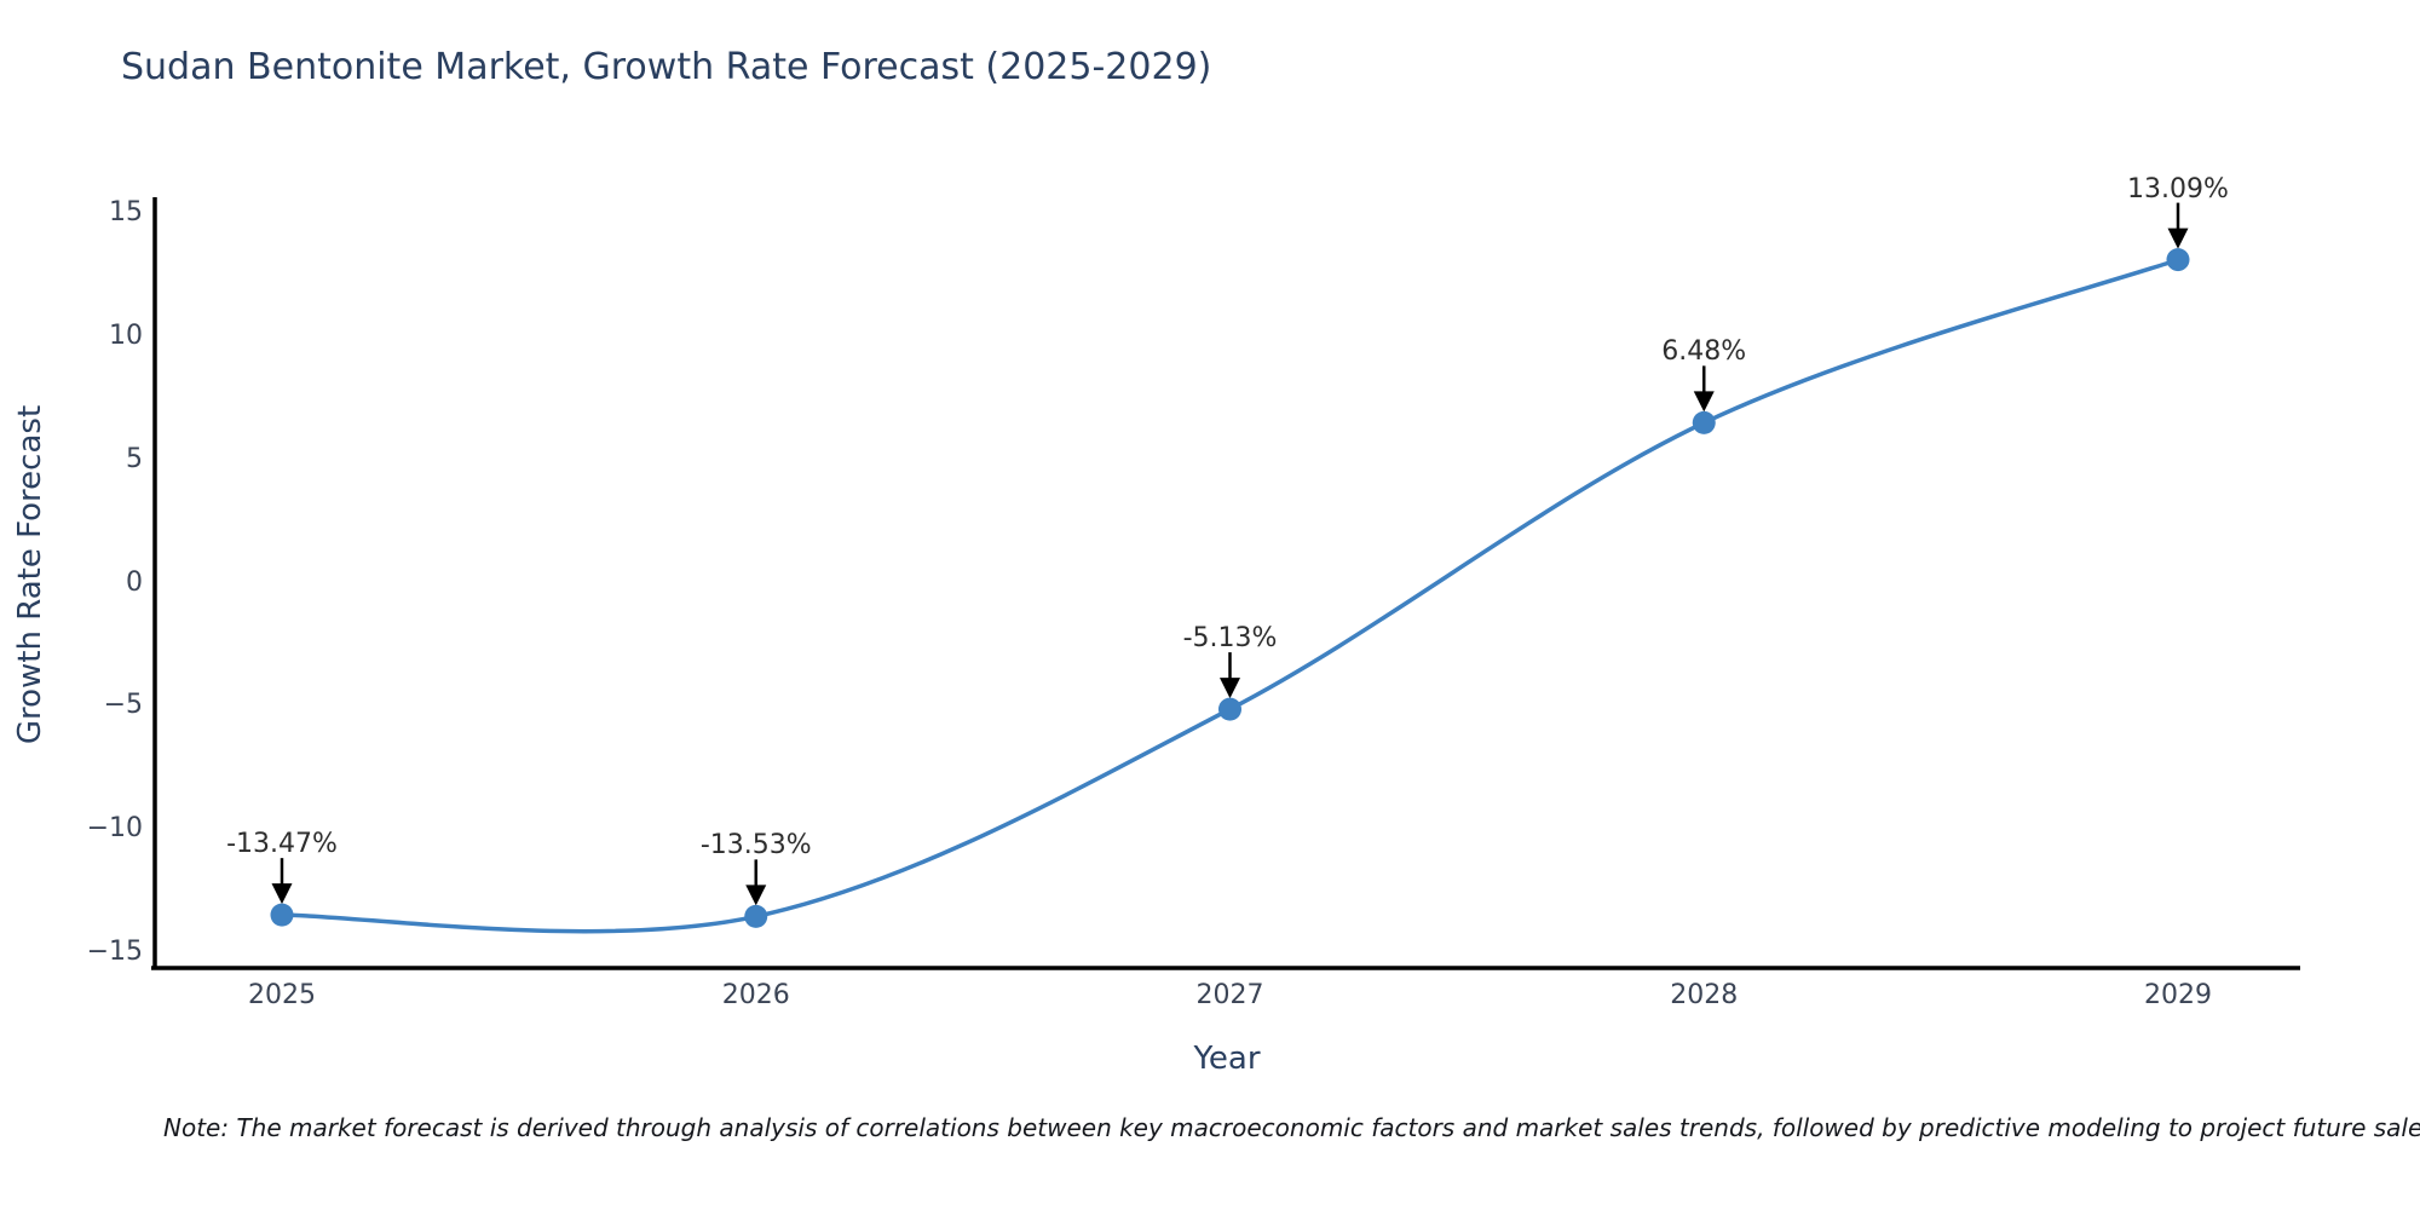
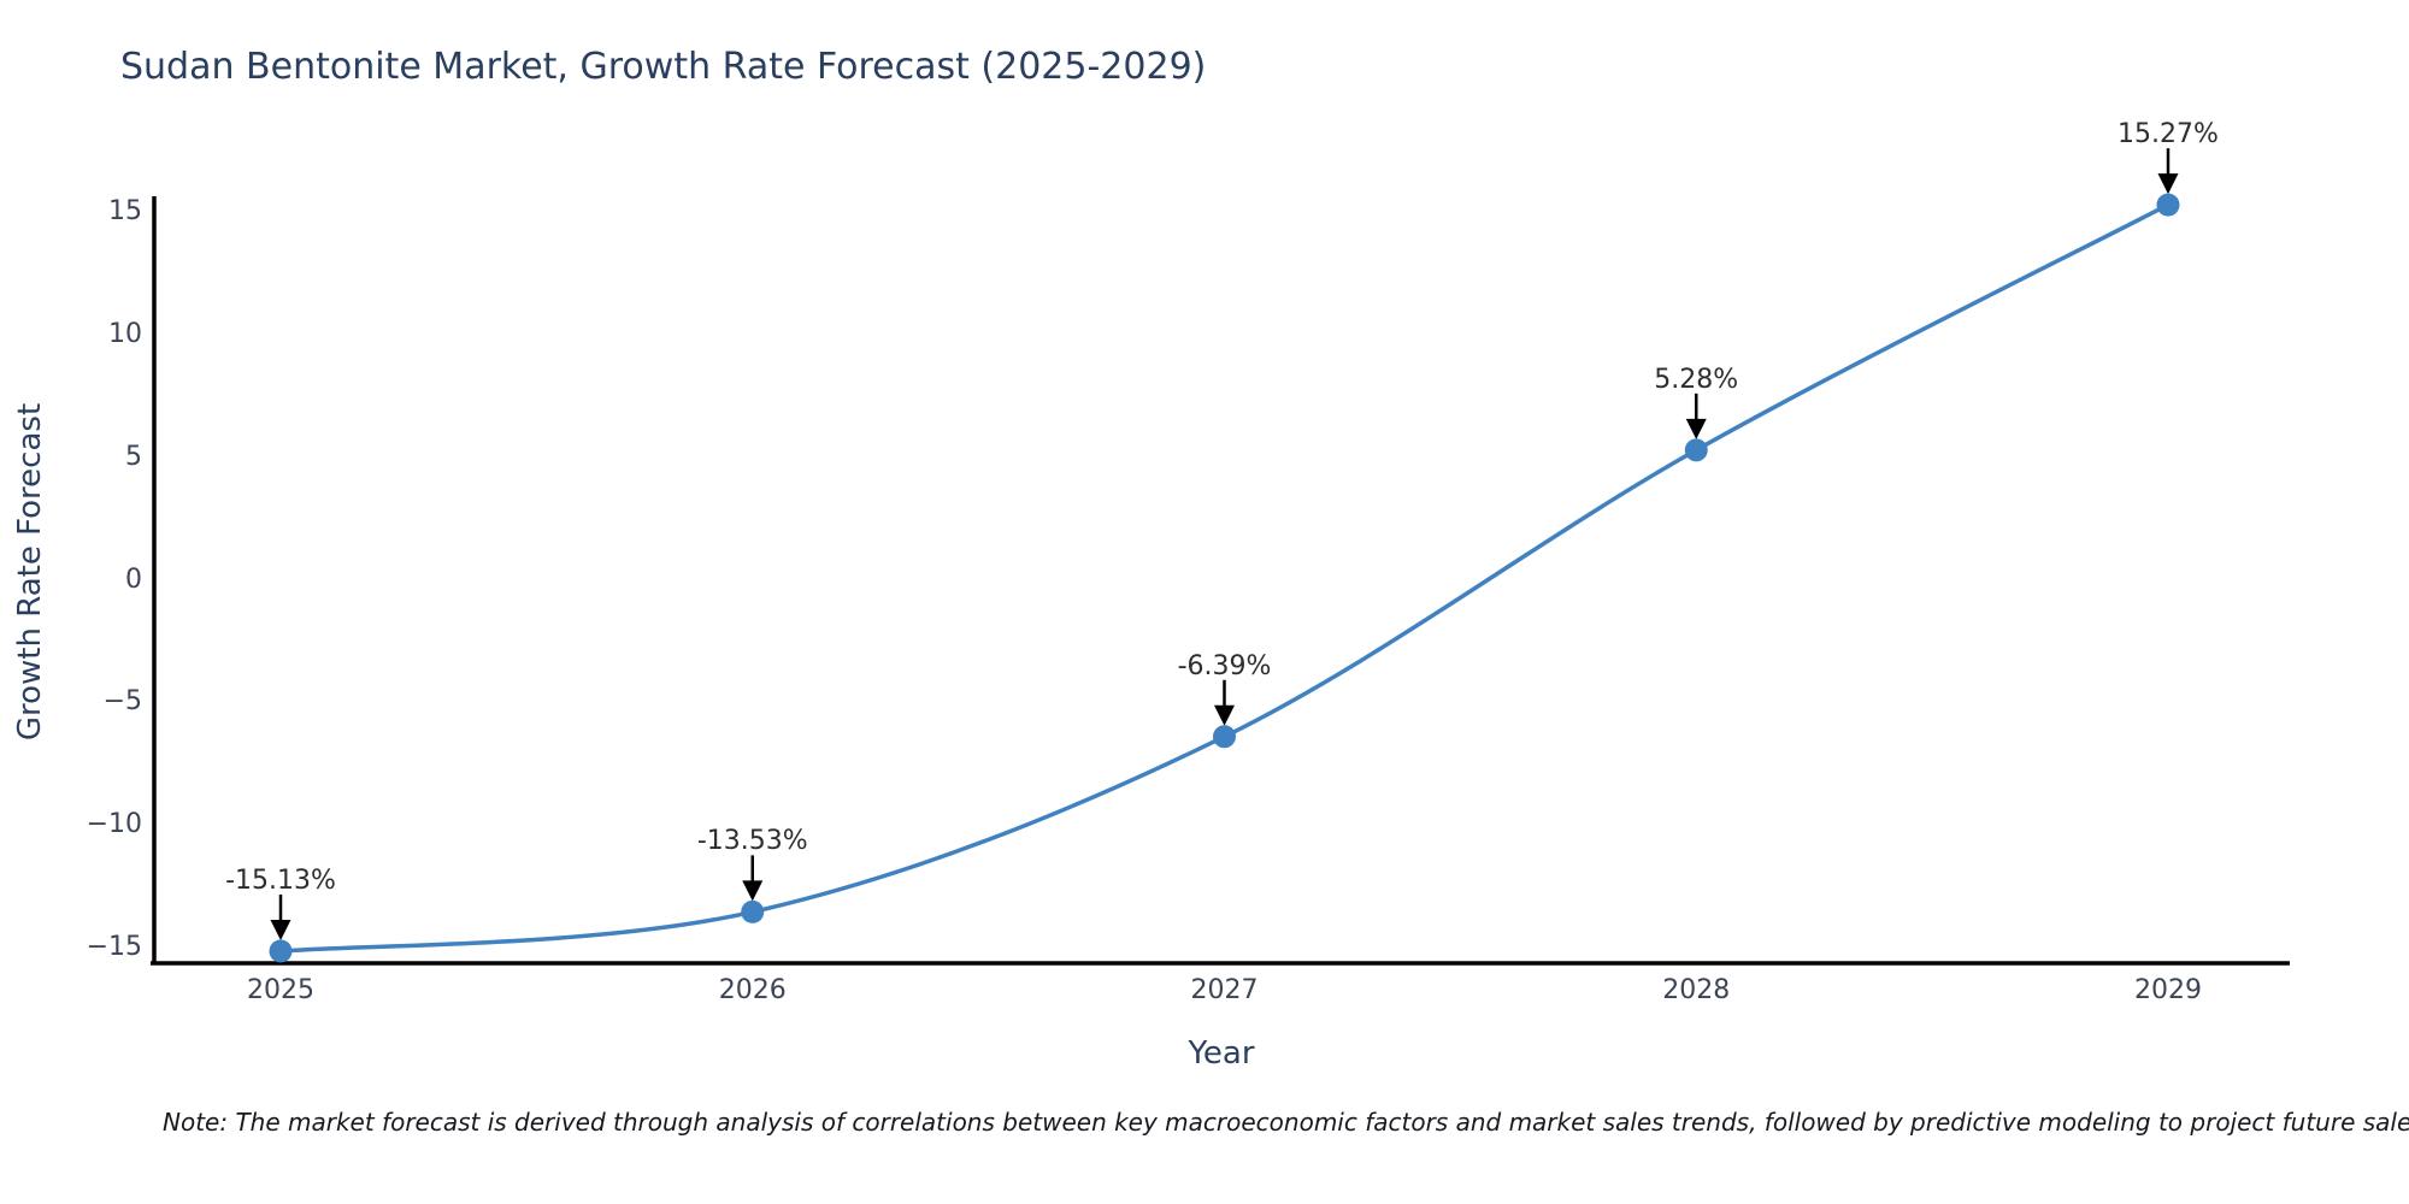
2025: -13.47% -> -15.13%
2027: -5.13% -> -6.39%
2028: 6.48% -> 5.28%
2029: 13.09% -> 15.27%
